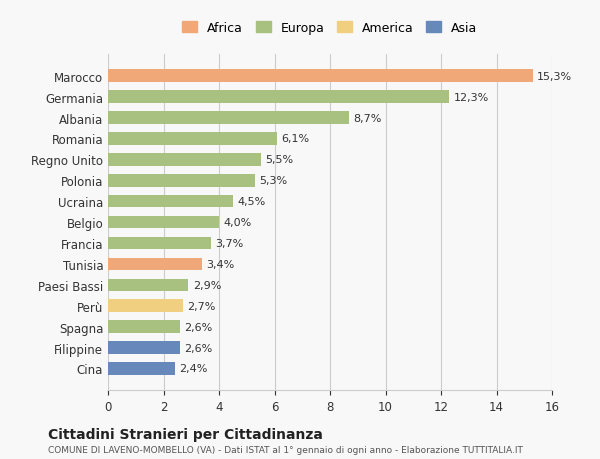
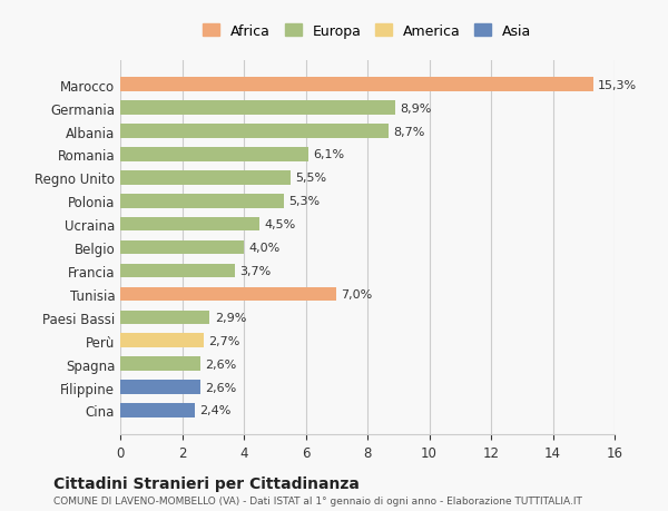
Germania: 12,3% -> 8,9%
Tunisia: 3,4% -> 7,0%
